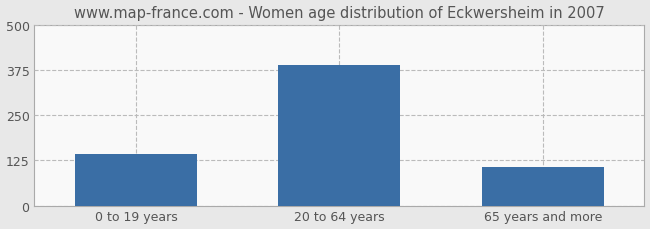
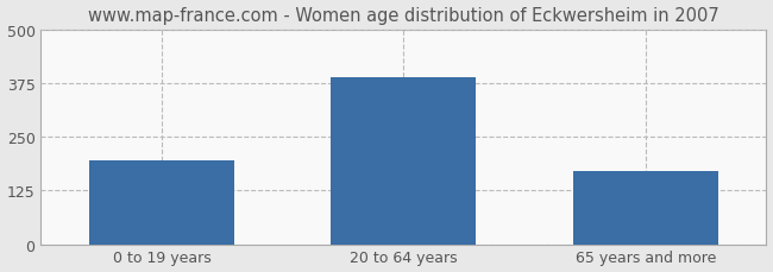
0 to 19 years: 143 -> 195
65 years and more: 107 -> 170
